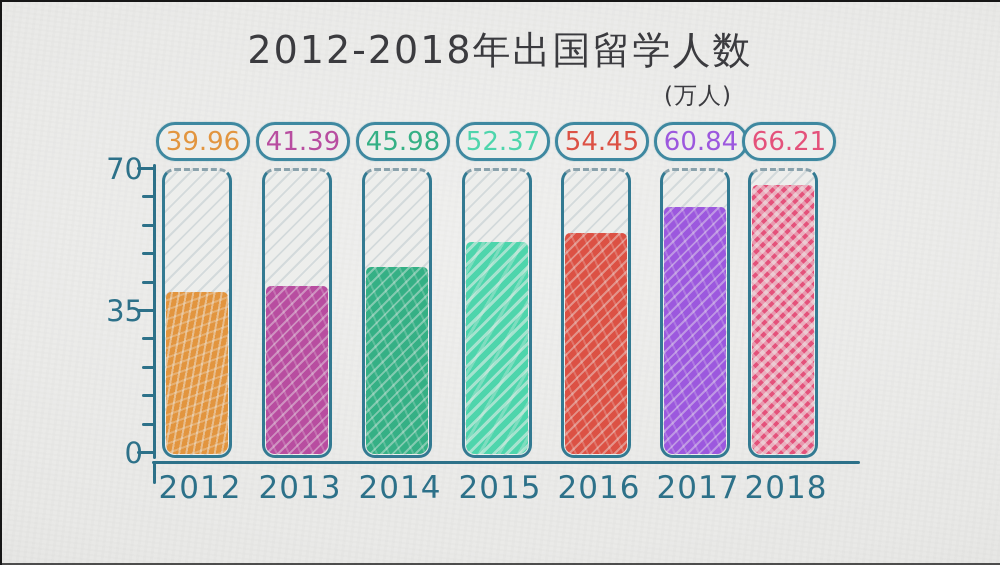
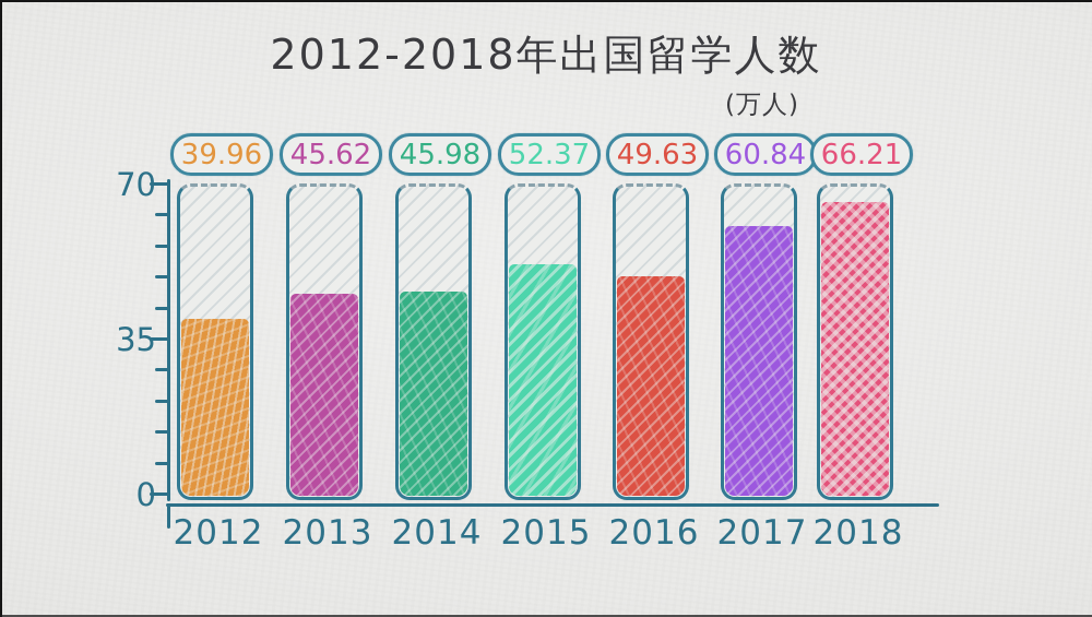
2013: 41.39 -> 45.62
2016: 54.45 -> 49.63
